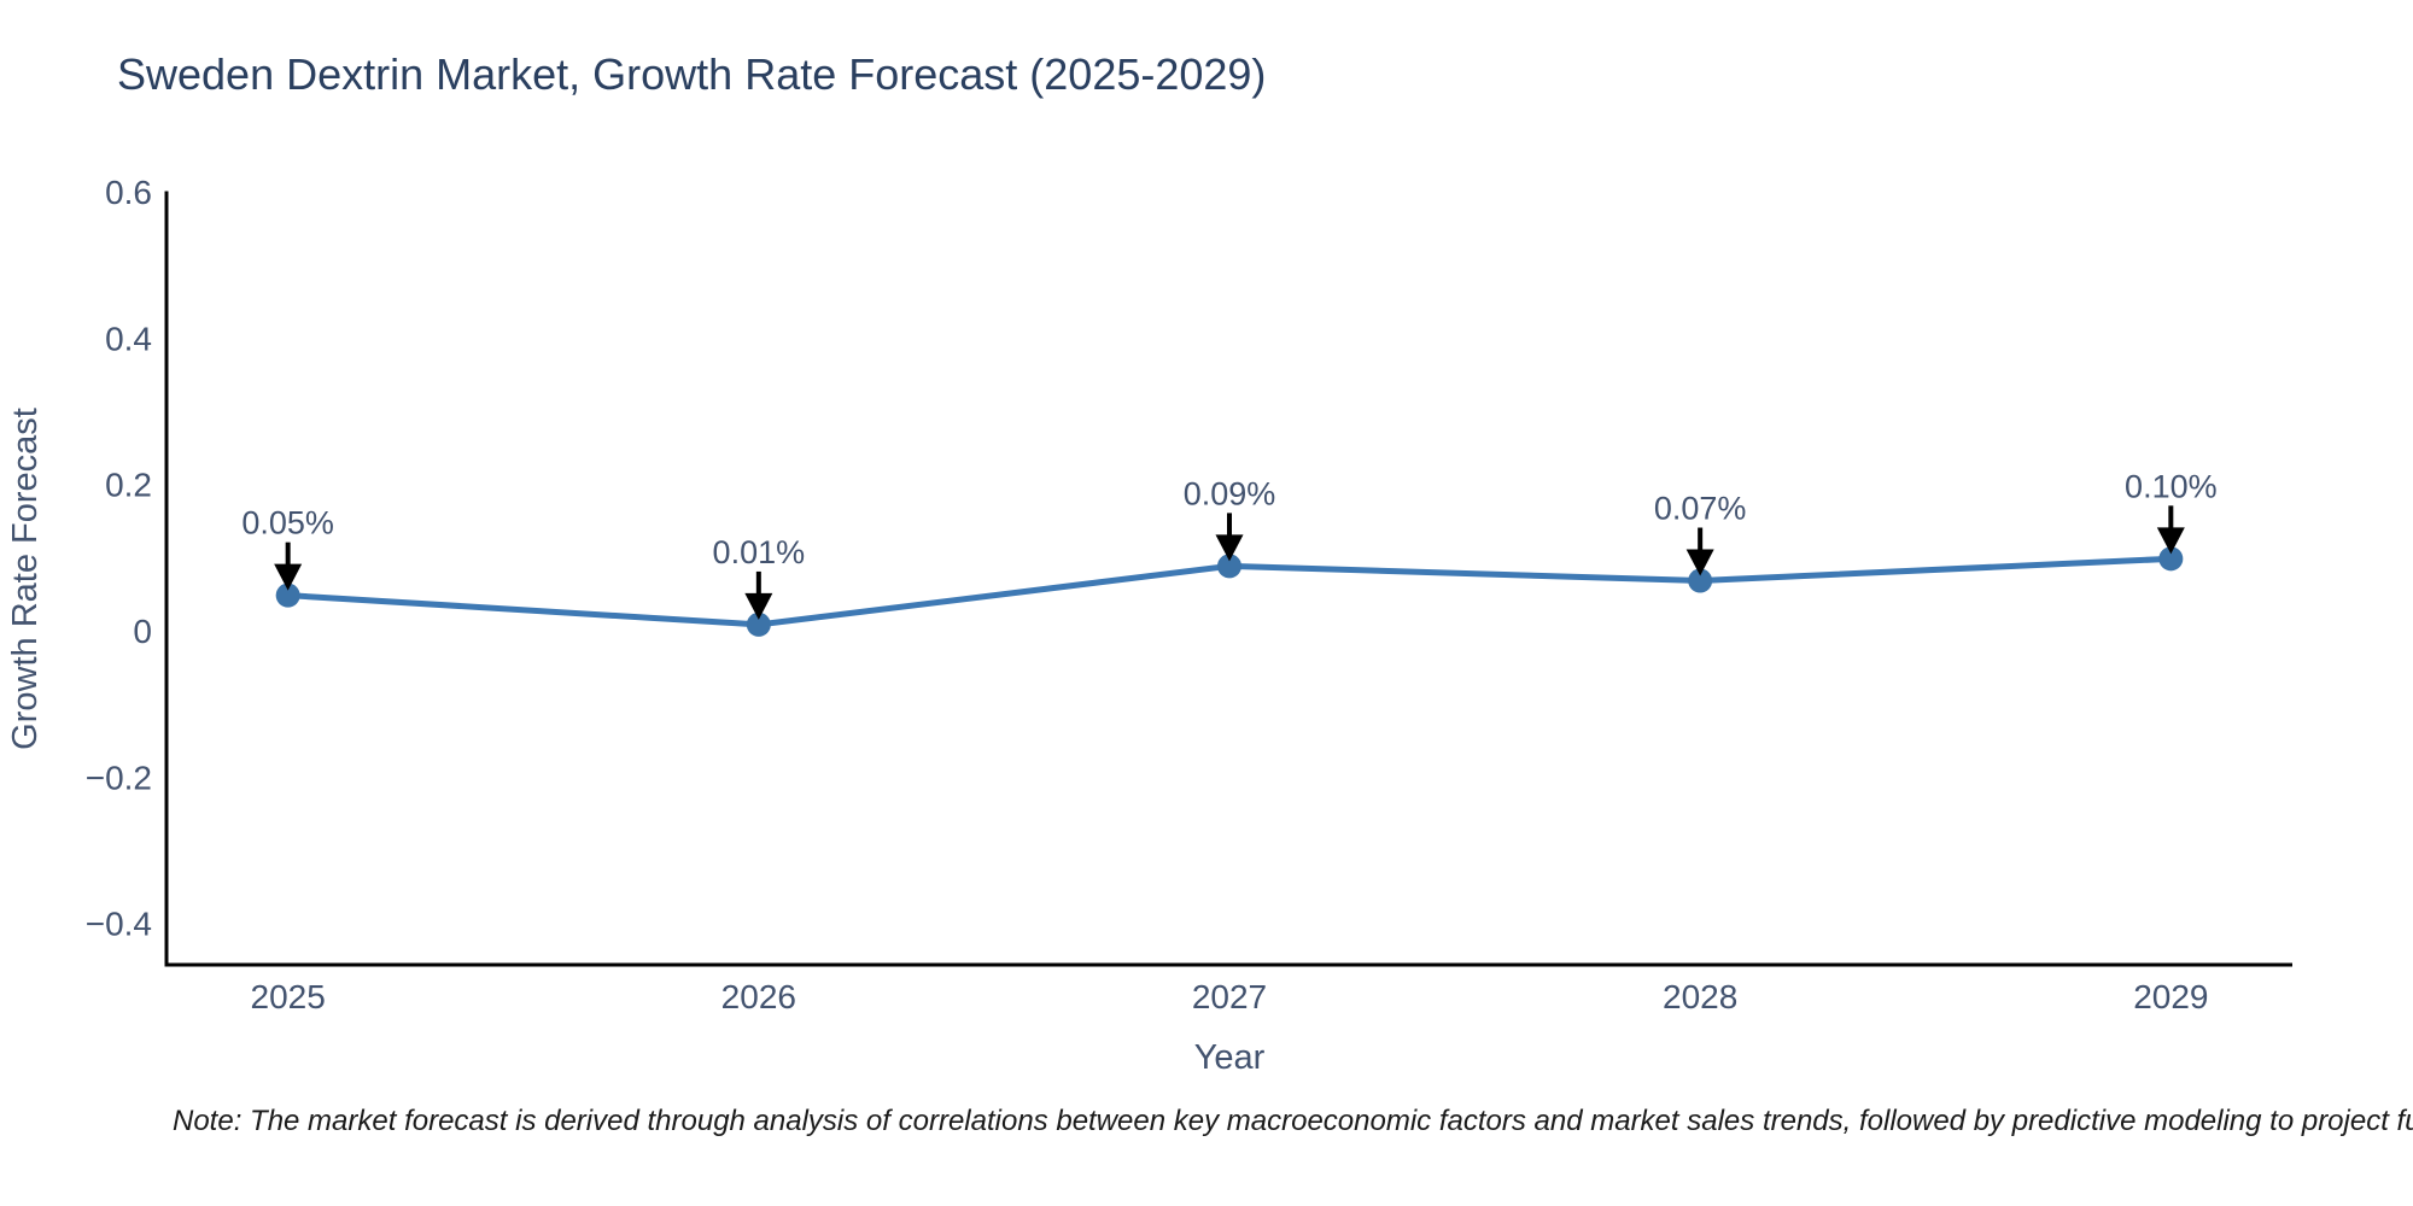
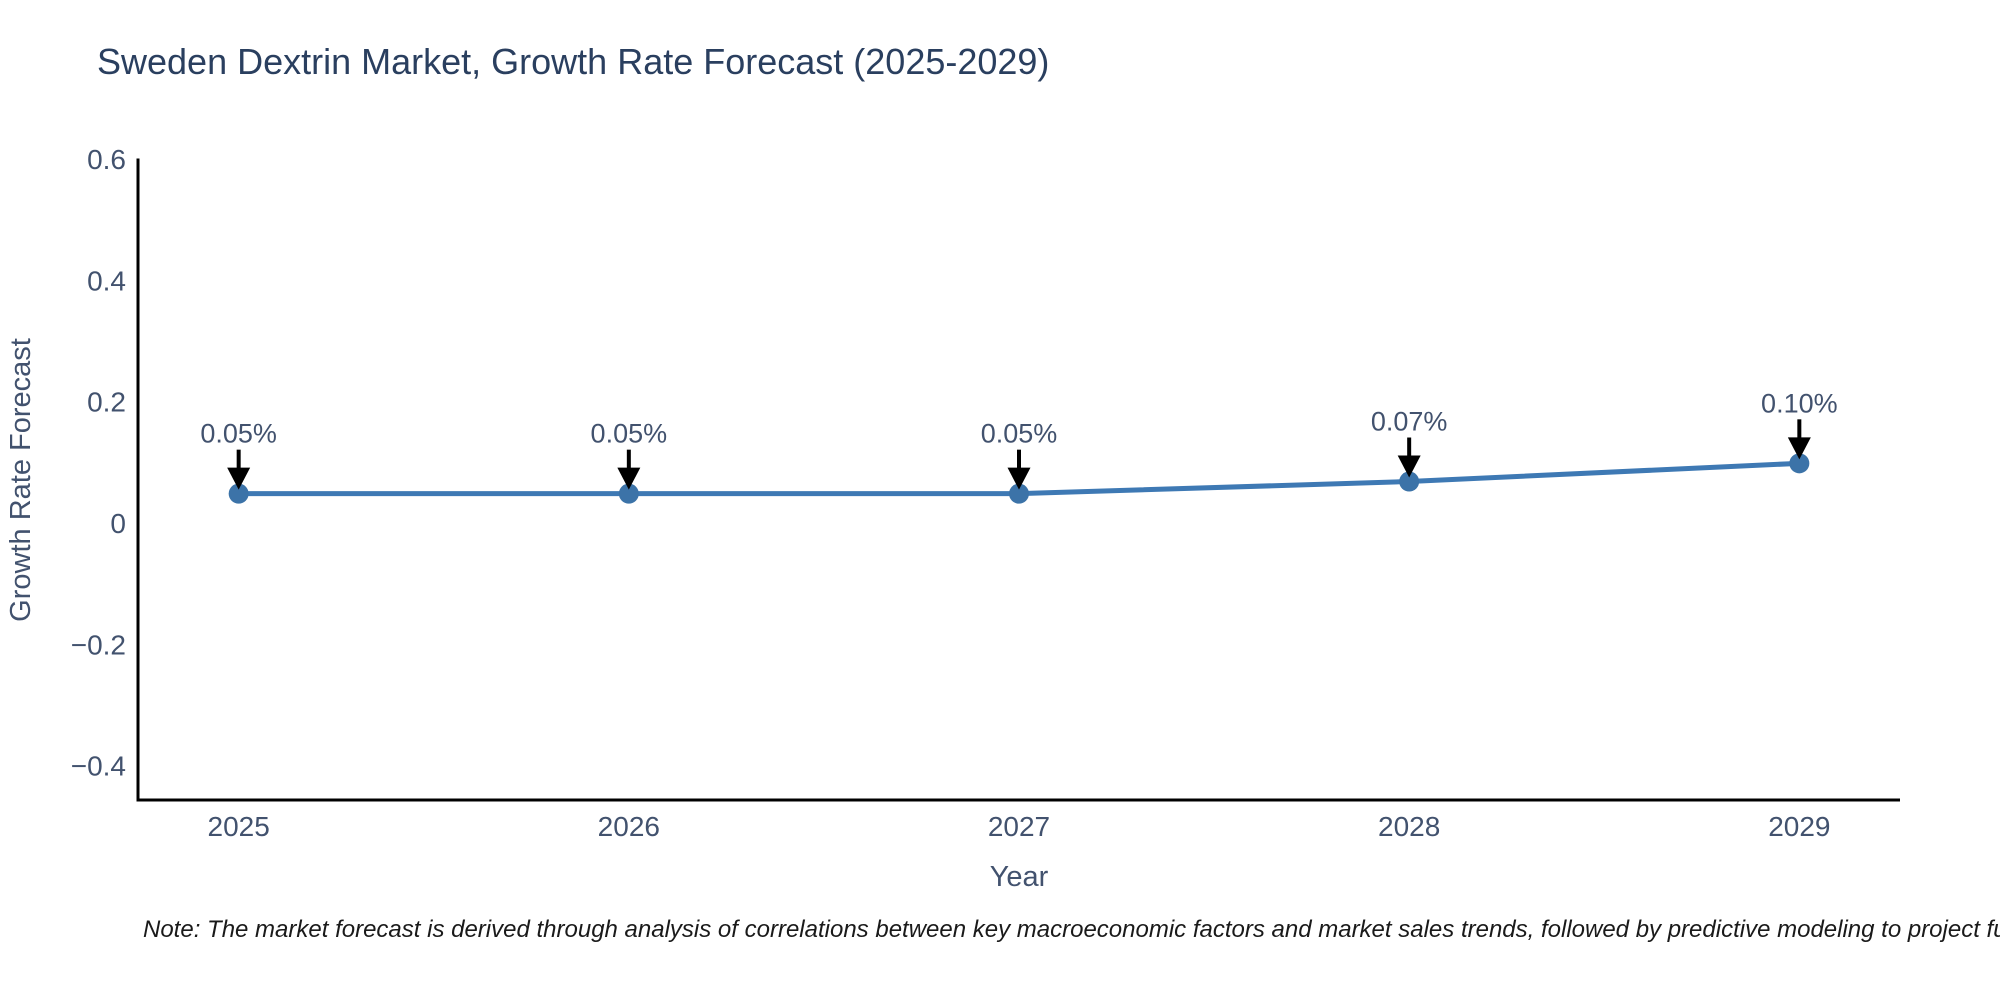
2026: 0.01% -> 0.05%
2027: 0.09% -> 0.05%
